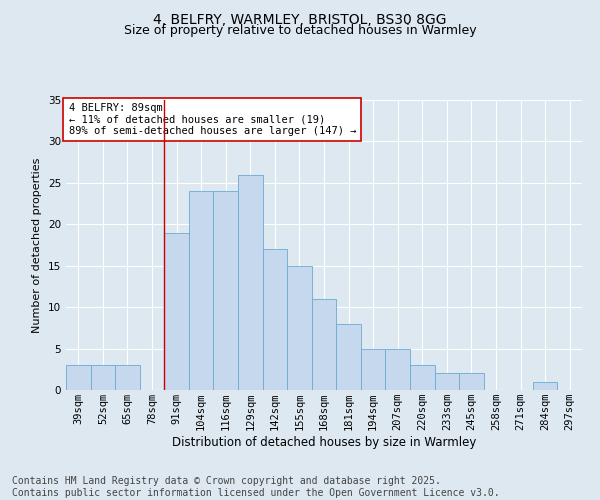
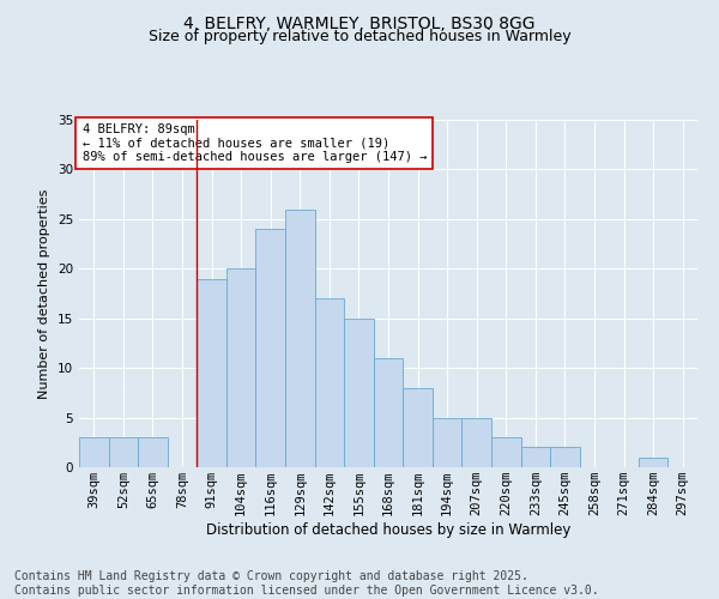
104sqm: 24 -> 20
